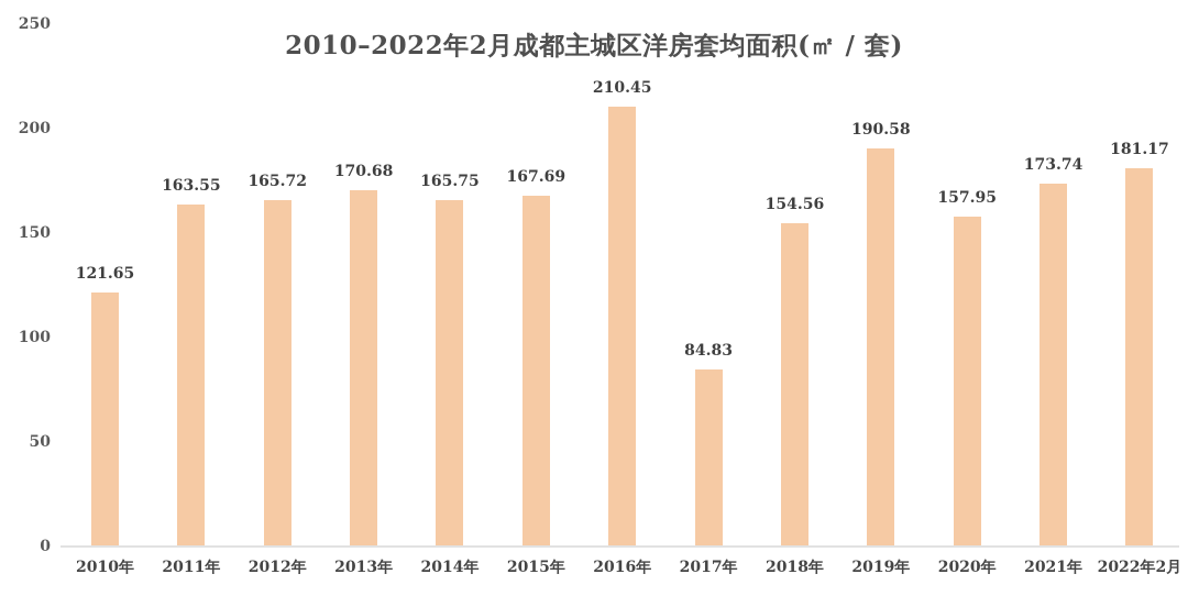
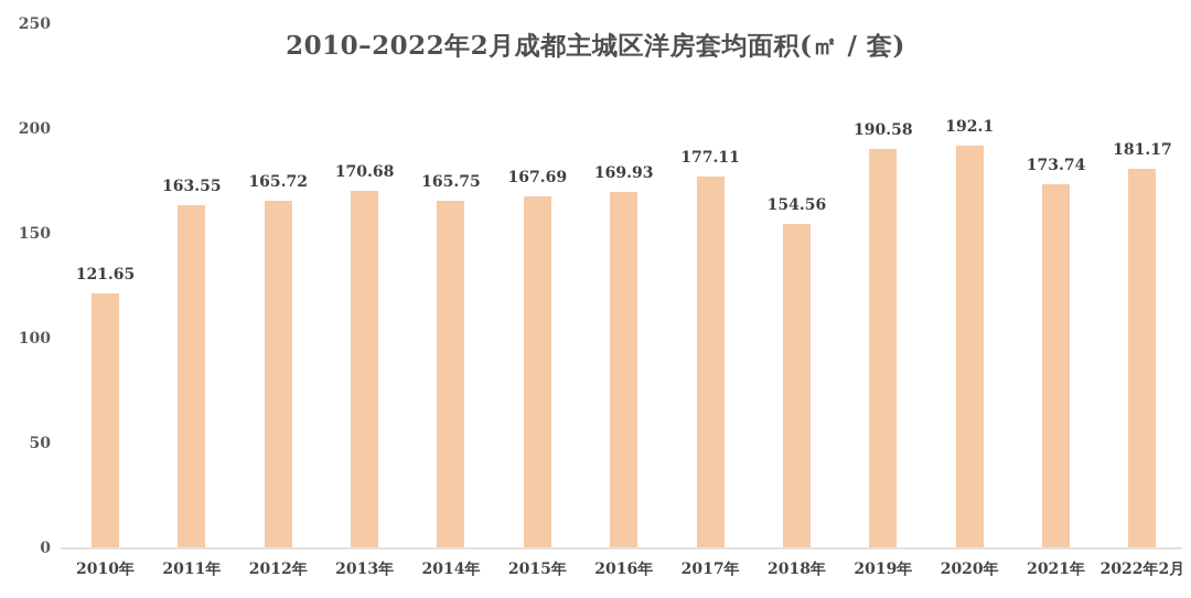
2016年: 210.45 -> 169.93
2017年: 84.83 -> 177.11
2020年: 157.95 -> 192.1
